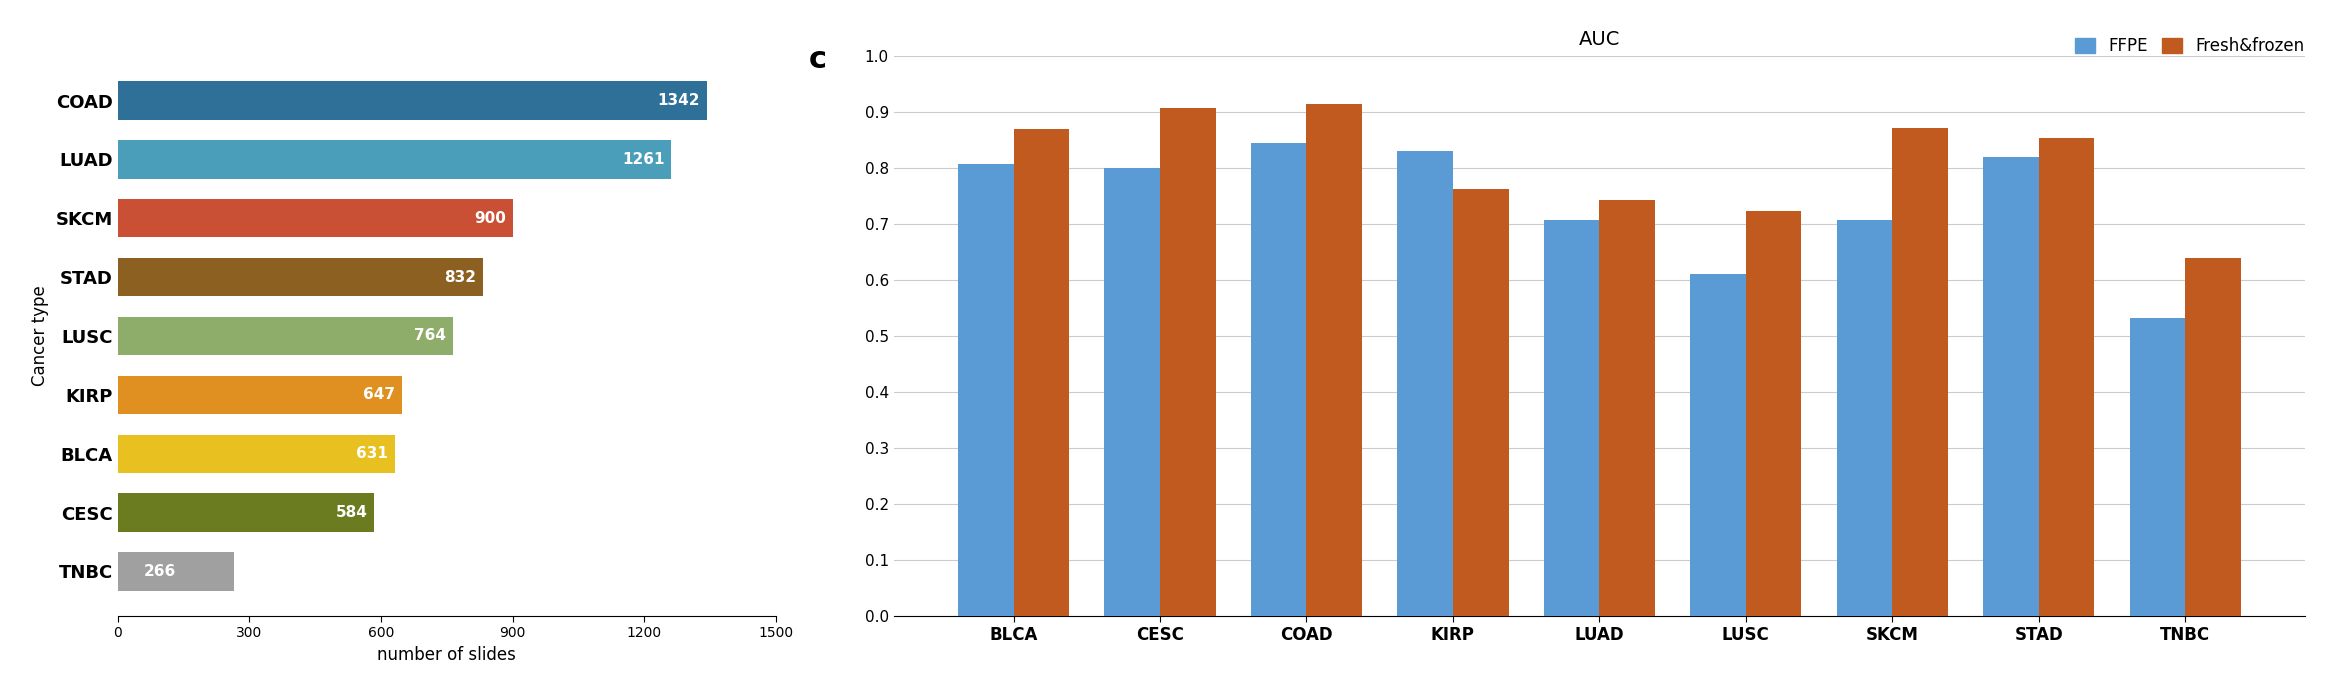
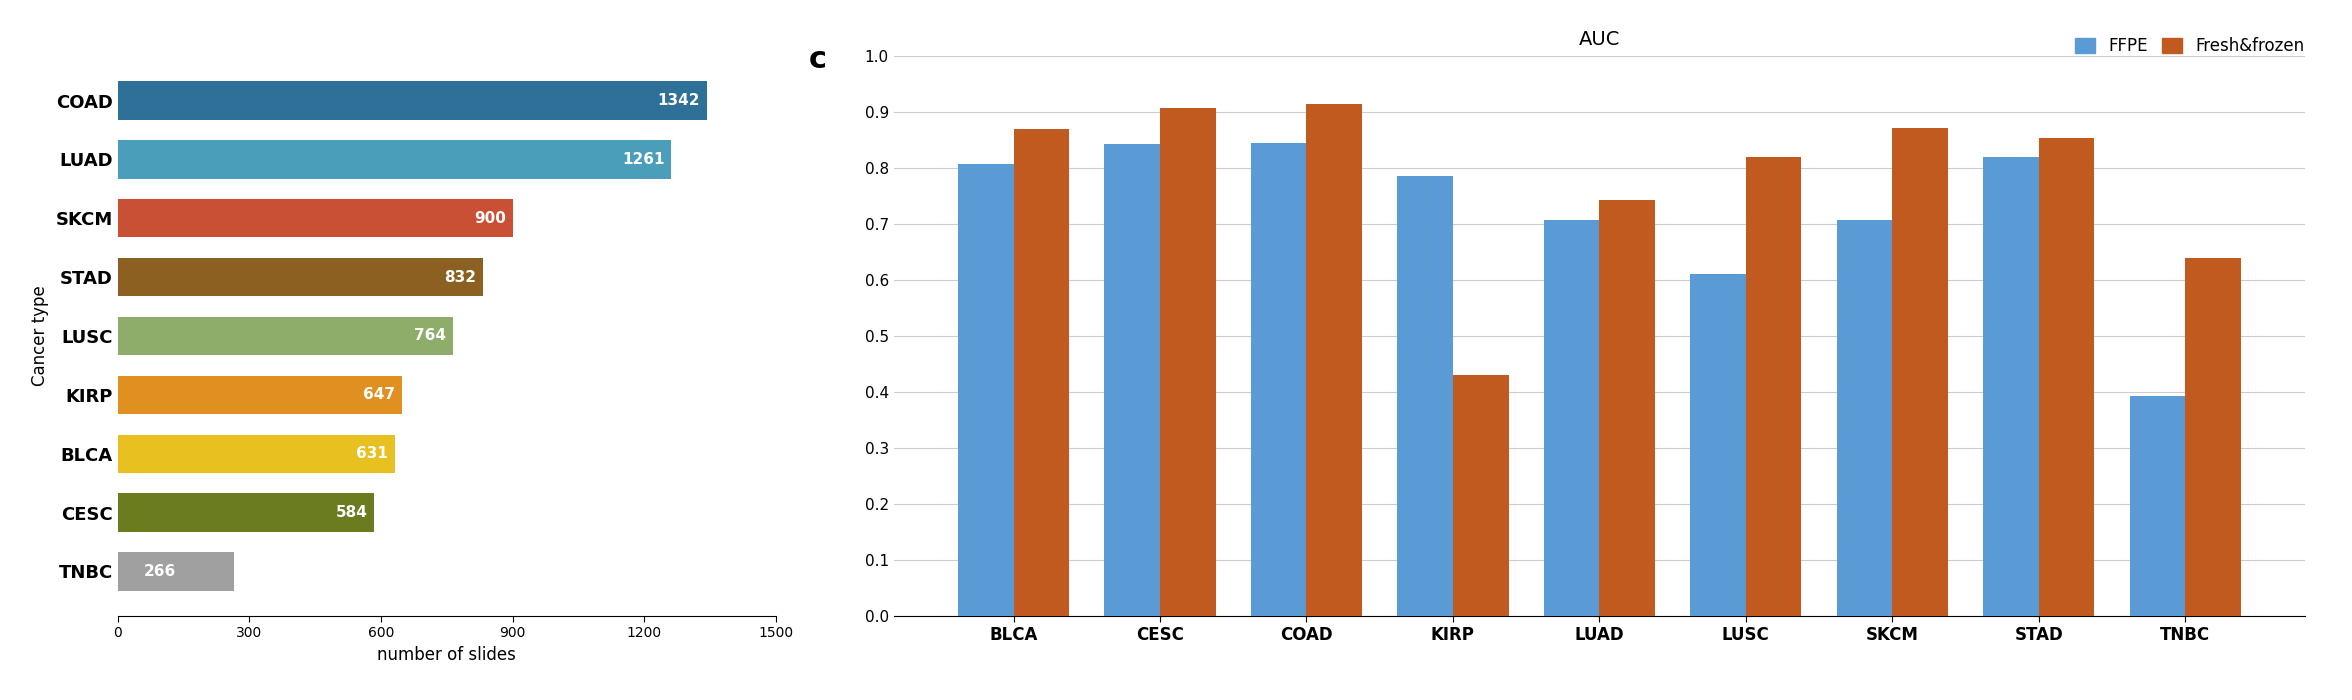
AUC/FFPE/CESC: 0.800 -> 0.842
AUC/FFPE/KIRP: 0.830 -> 0.786
AUC/Fresh&frozen/KIRP: 0.763 -> 0.430
AUC/Fresh&frozen/LUSC: 0.723 -> 0.820
AUC/FFPE/TNBC: 0.532 -> 0.392
